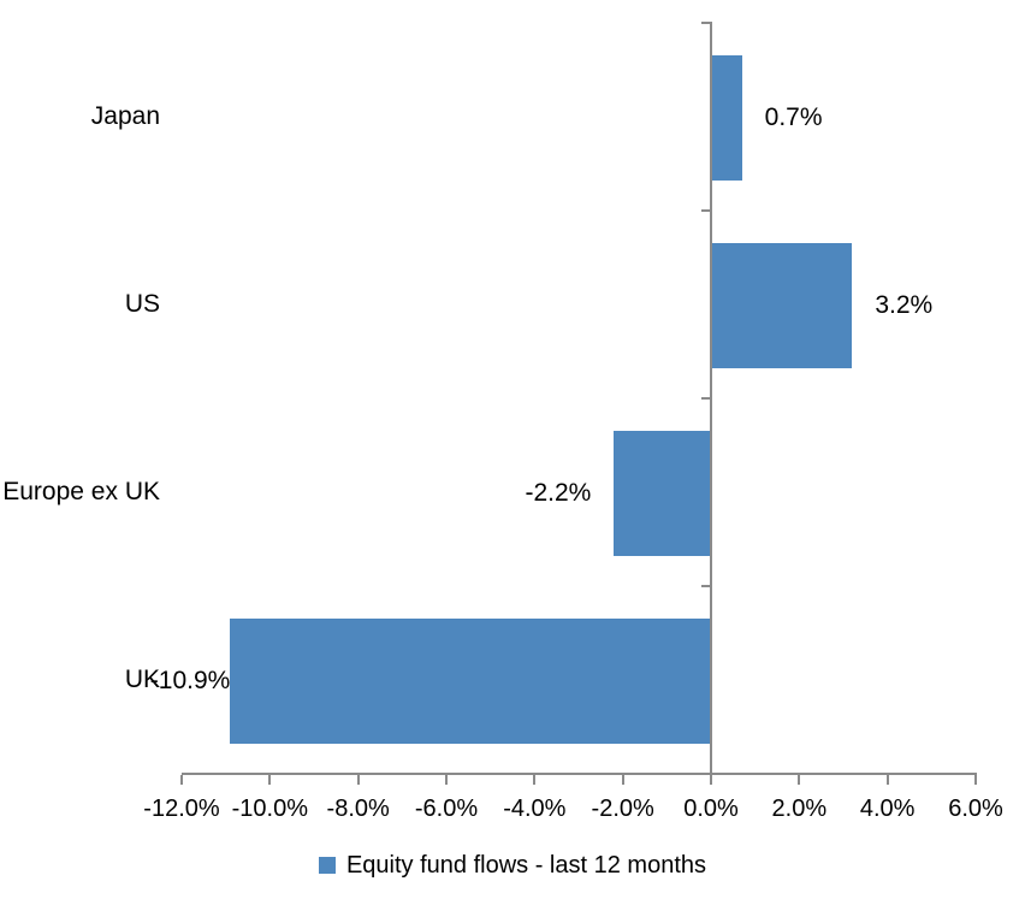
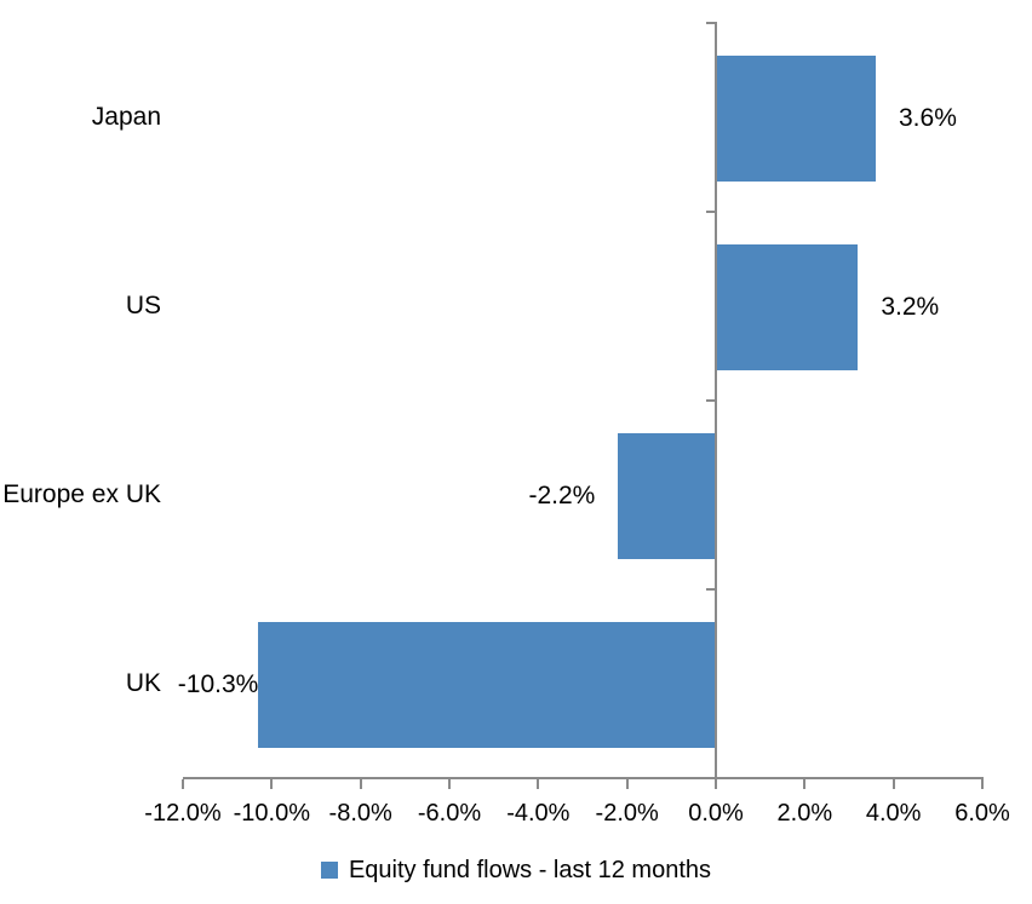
Japan: 0.7% -> 3.6%
UK: -10.9% -> -10.3%
